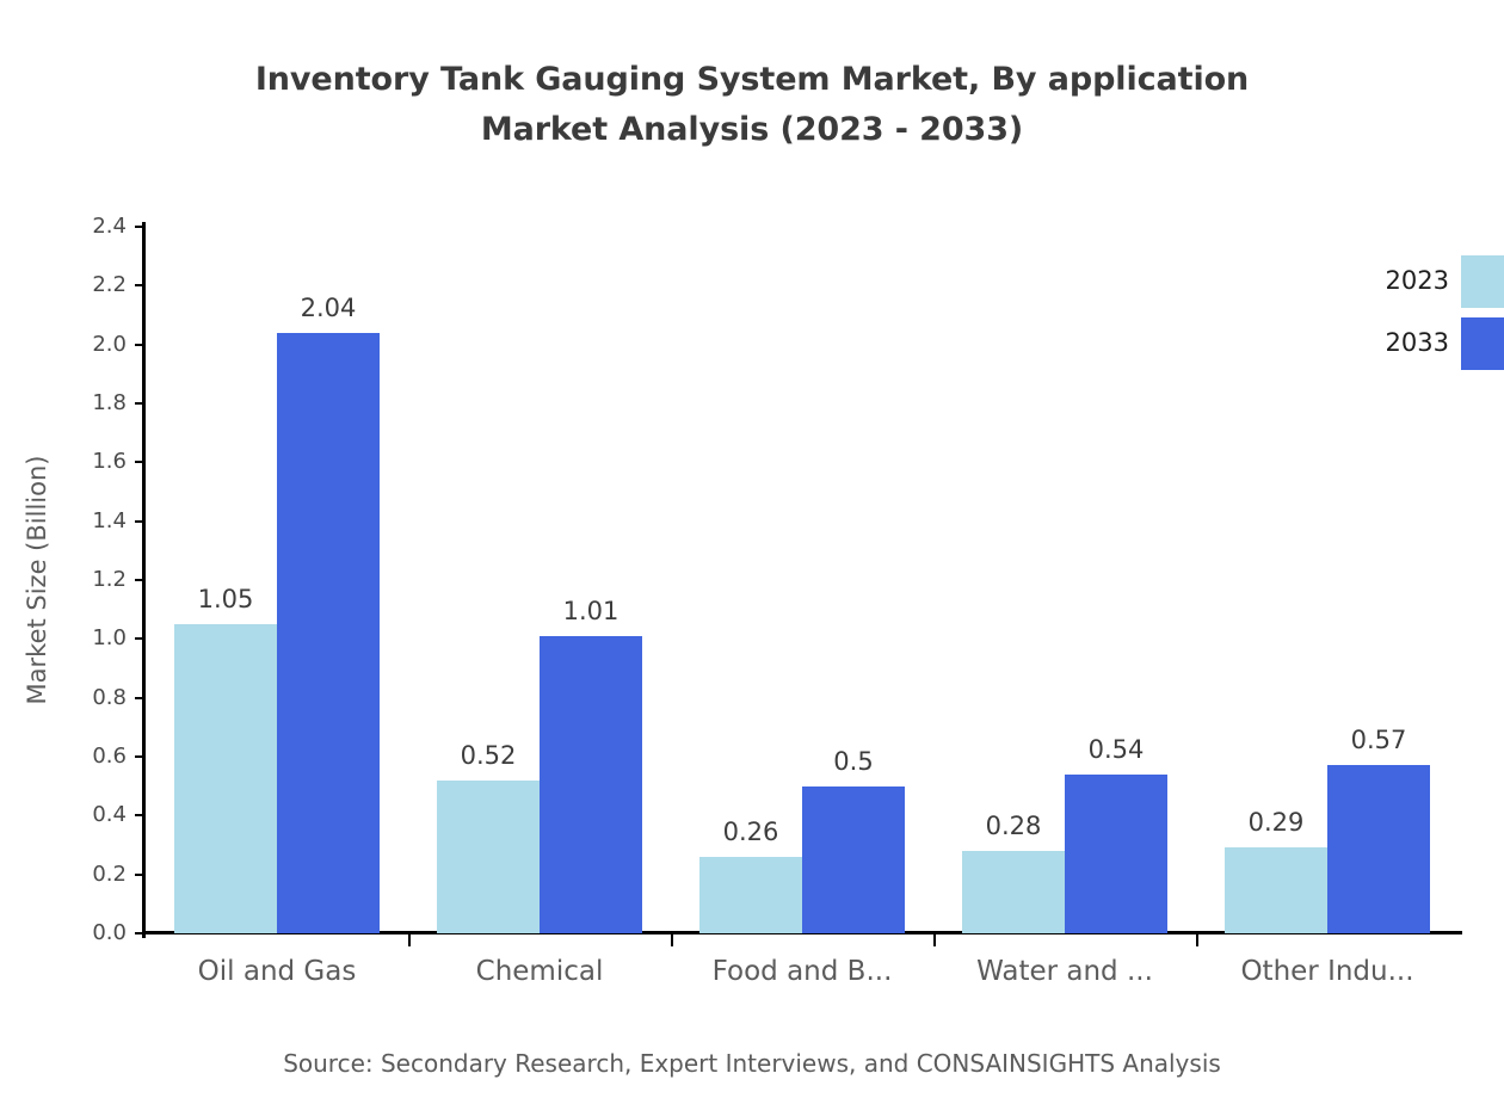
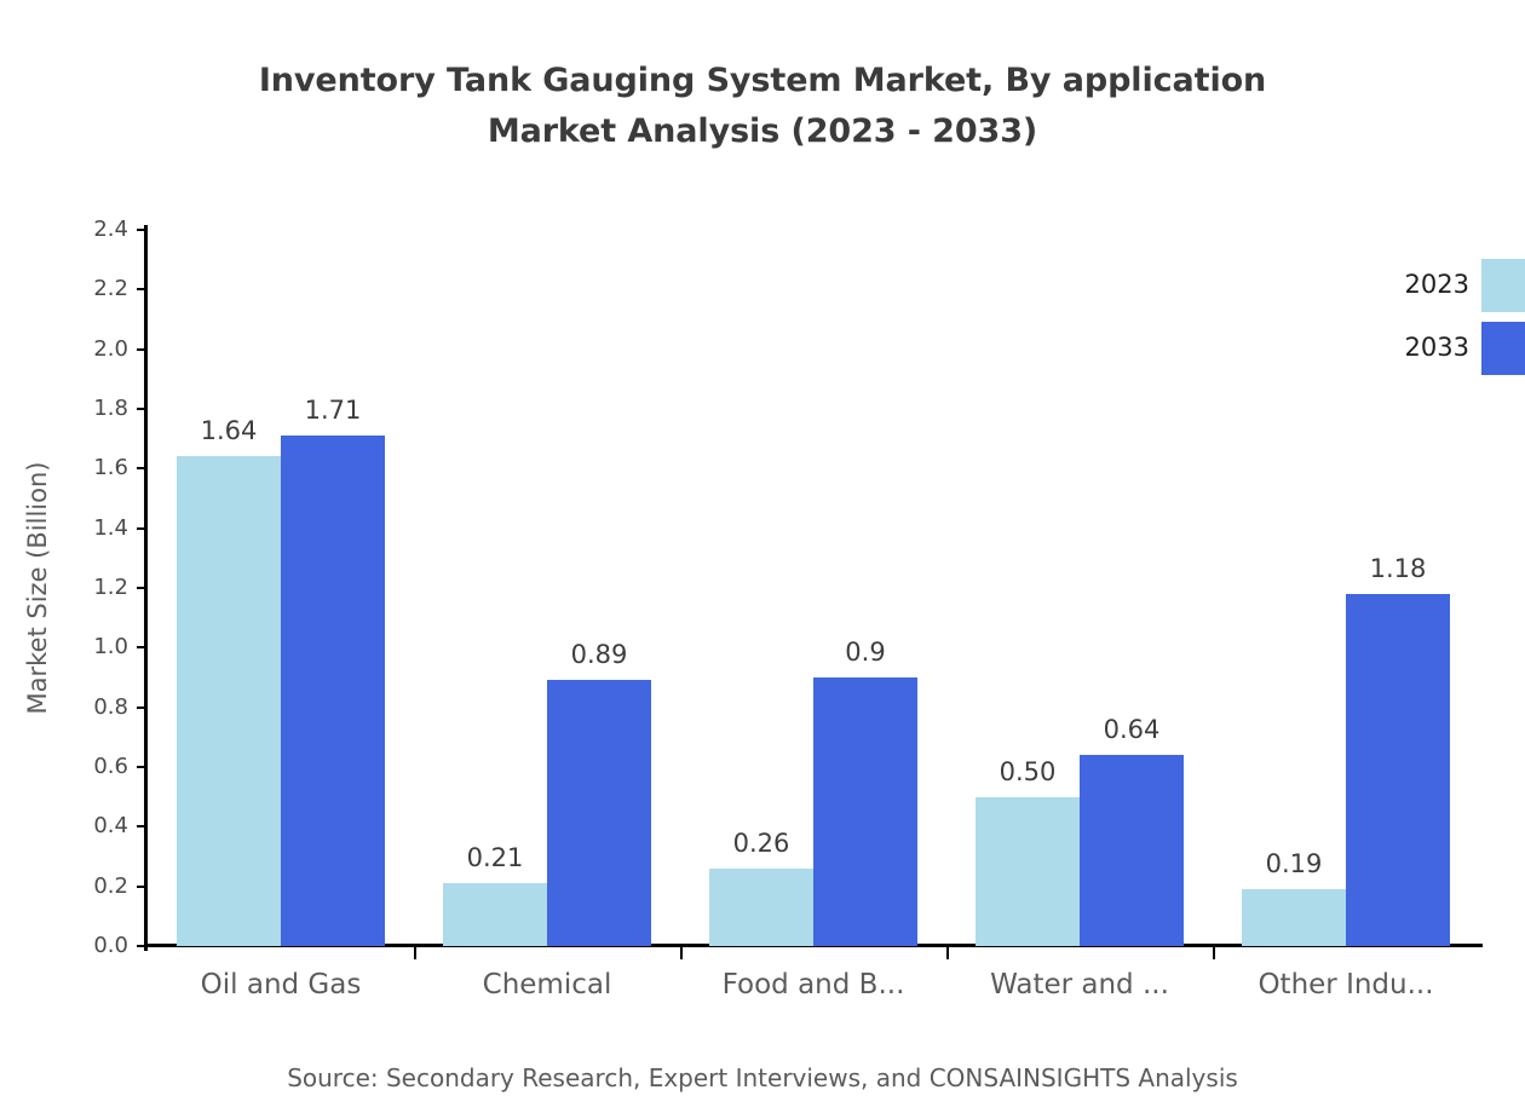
2023/Oil and Gas: 1.05 -> 1.64
2033/Oil and Gas: 2.04 -> 1.71
2023/Chemical: 0.52 -> 0.21
2033/Chemical: 1.01 -> 0.89
2033/Food and B...: 0.5 -> 0.9
2023/Water and ...: 0.28 -> 0.50
2033/Water and ...: 0.54 -> 0.64
2023/Other Indu...: 0.29 -> 0.19
2033/Other Indu...: 0.57 -> 1.18
